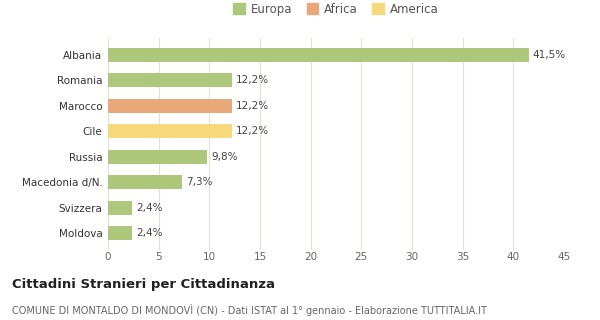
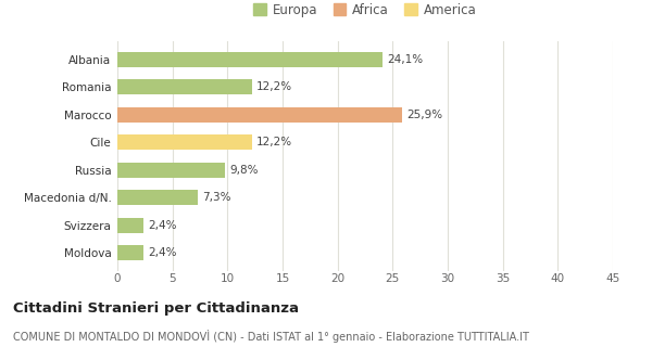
Albania: 41,5% -> 24,1%
Marocco: 12,2% -> 25,9%
